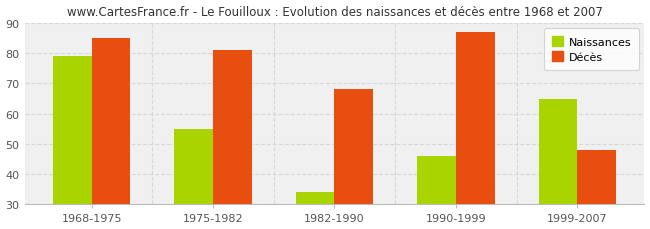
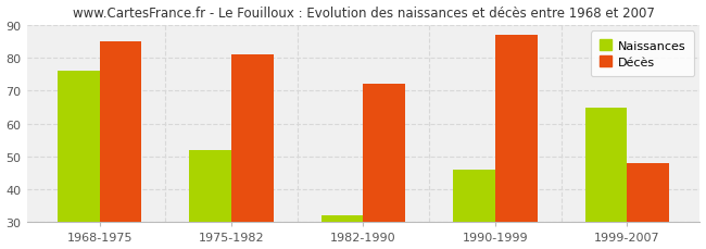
Naissances/1968-1975: 79 -> 76
Naissances/1975-1982: 55 -> 52
Naissances/1982-1990: 34 -> 32
Décès/1982-1990: 68 -> 72
